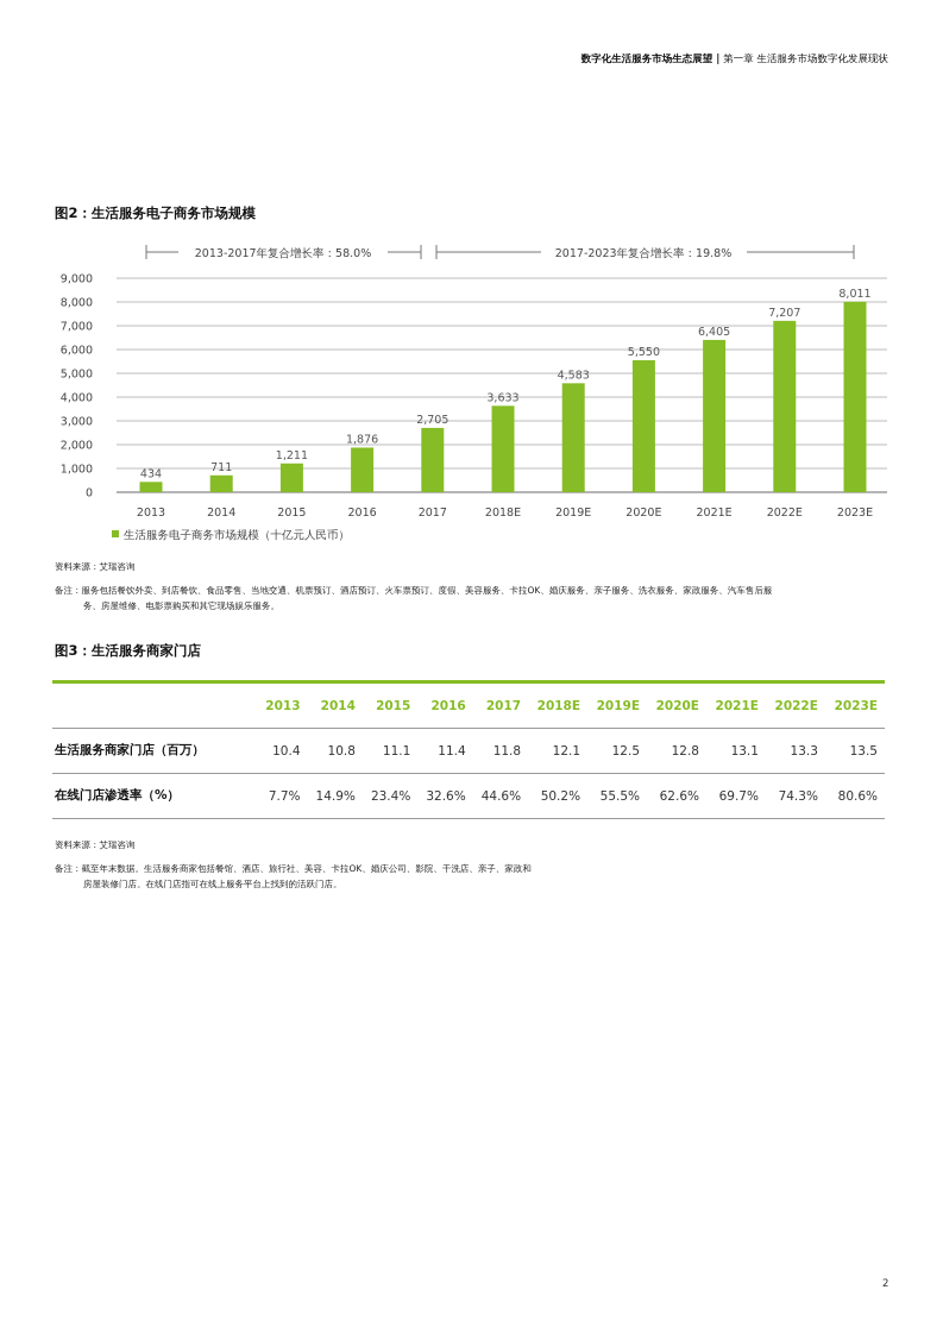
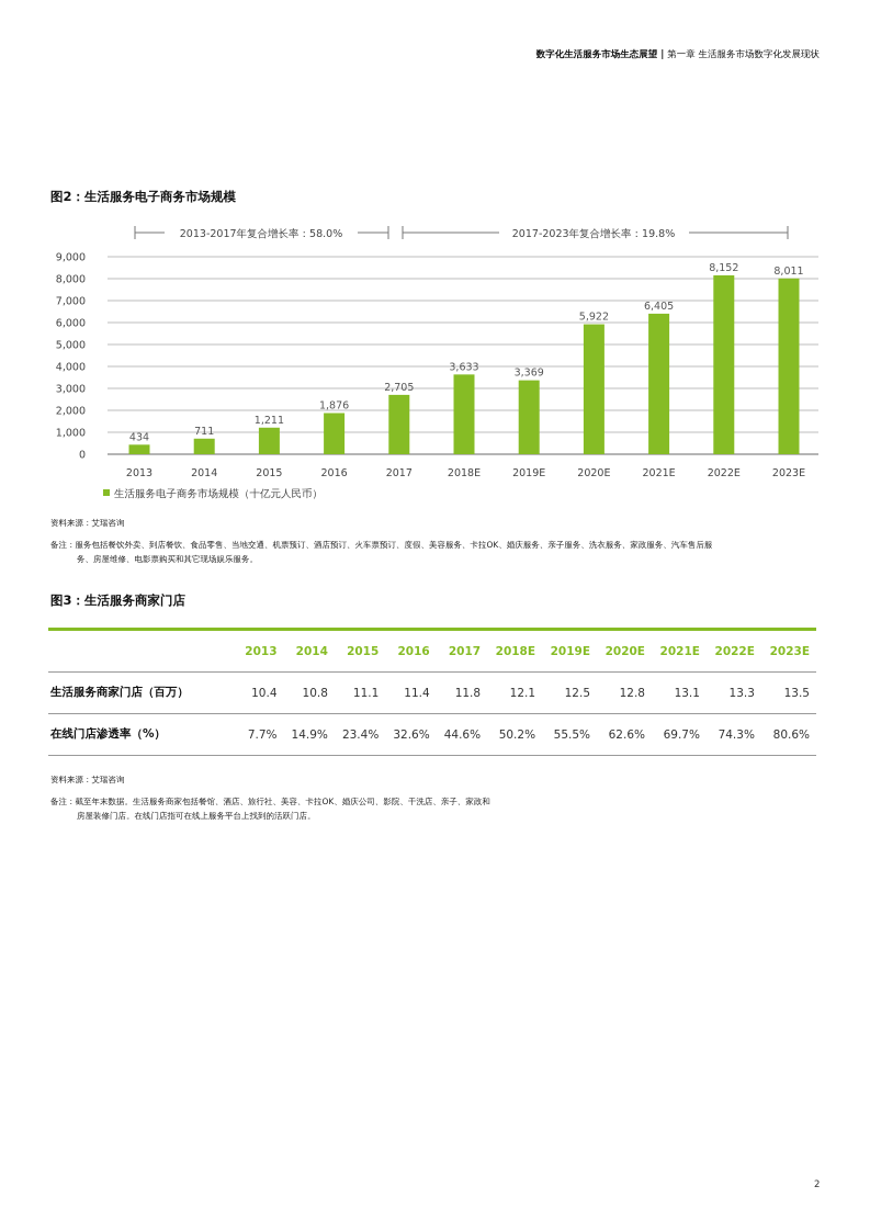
2019E: 4,583 -> 3,369
2020E: 5,550 -> 5,922
2022E: 7,207 -> 8,152
